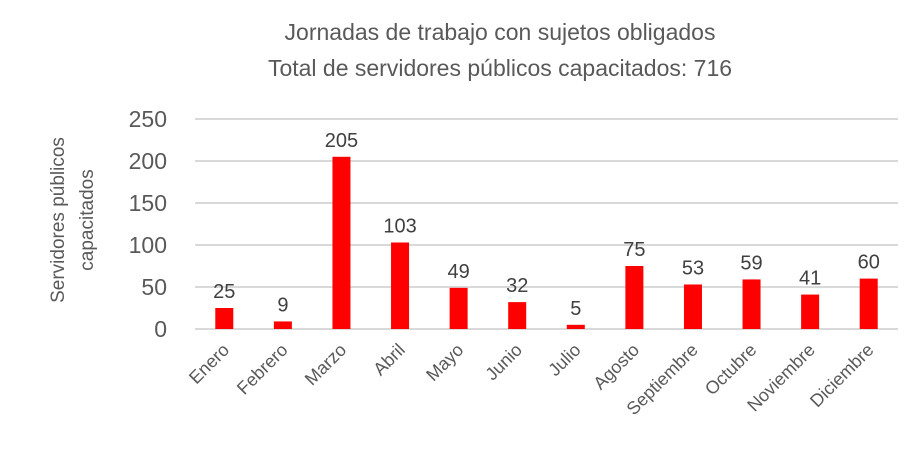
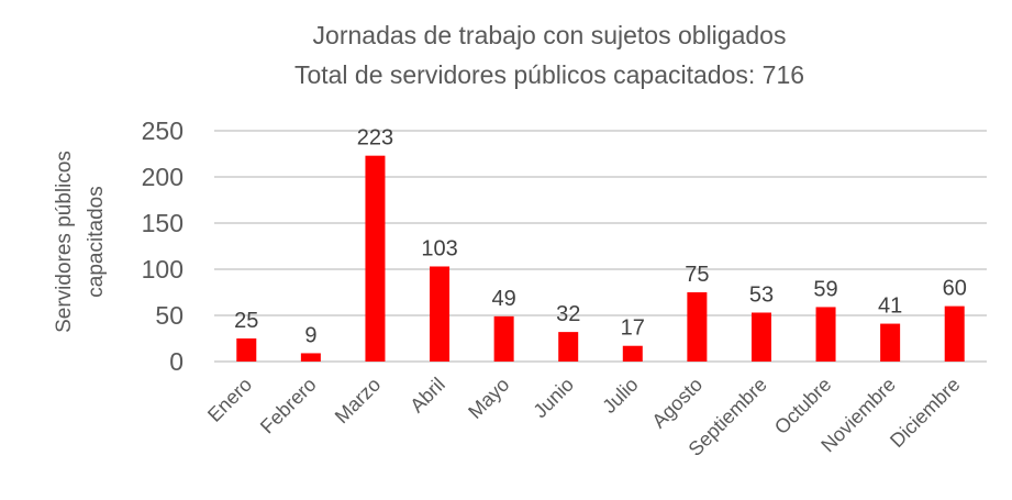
Marzo: 205 -> 223
Julio: 5 -> 17
